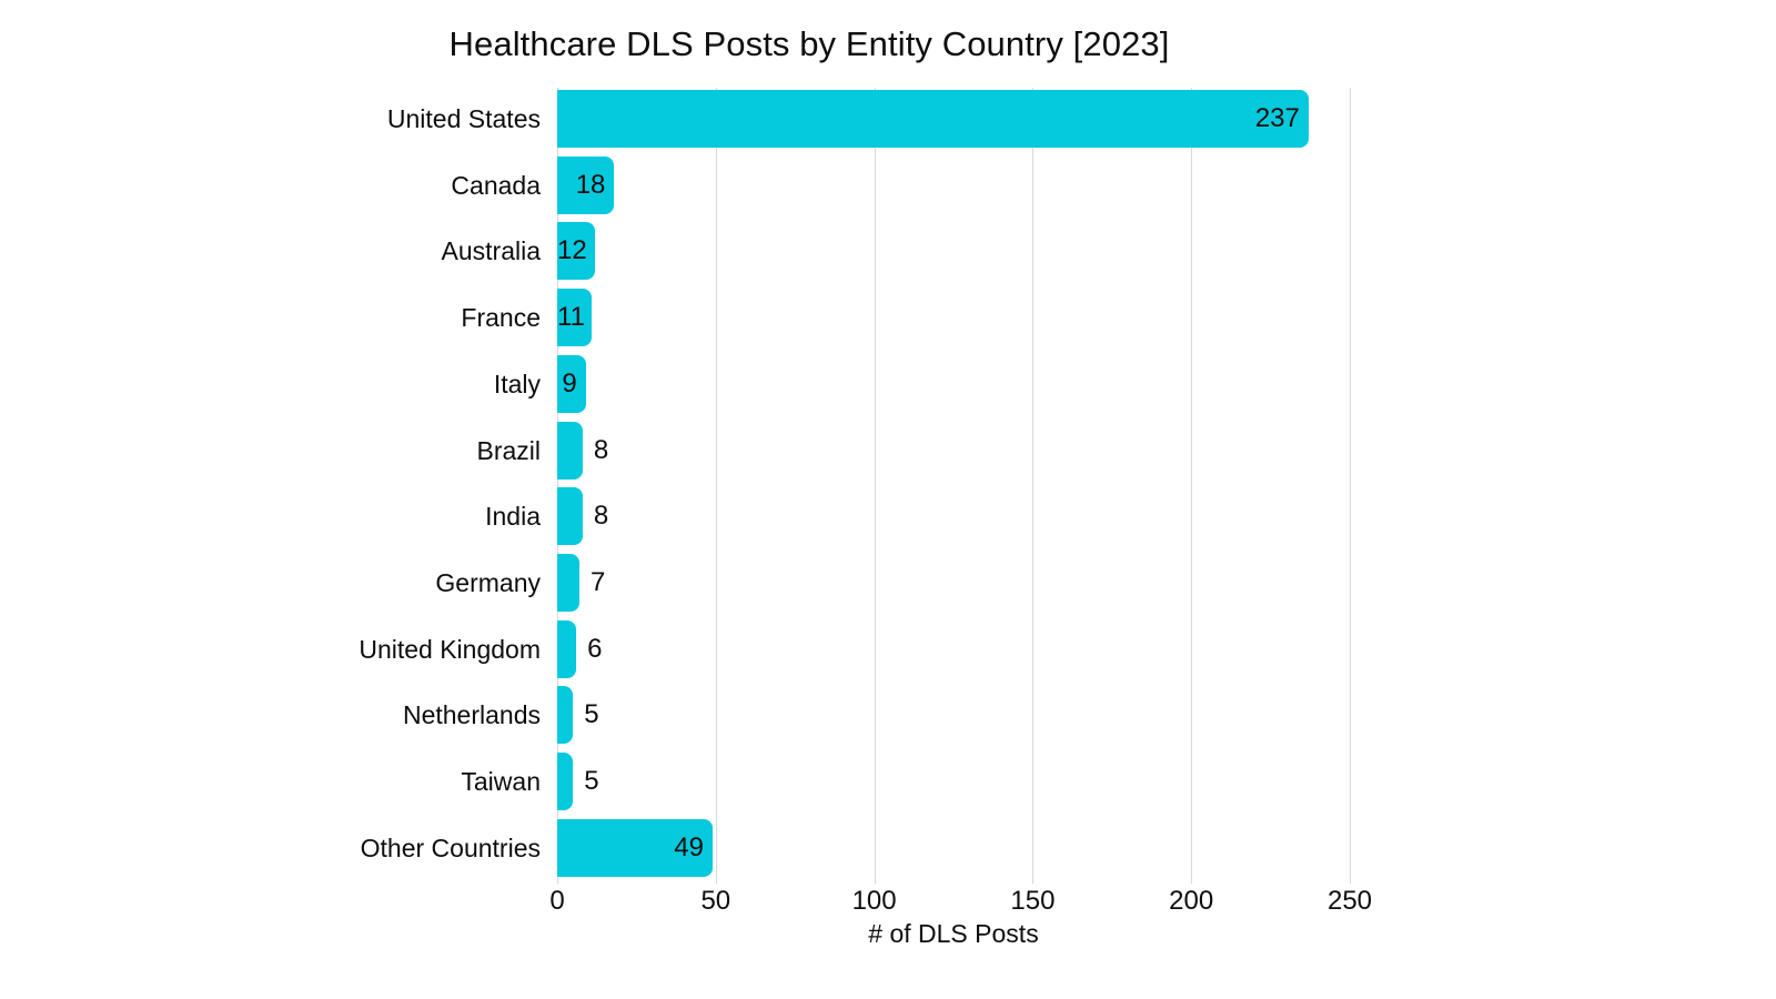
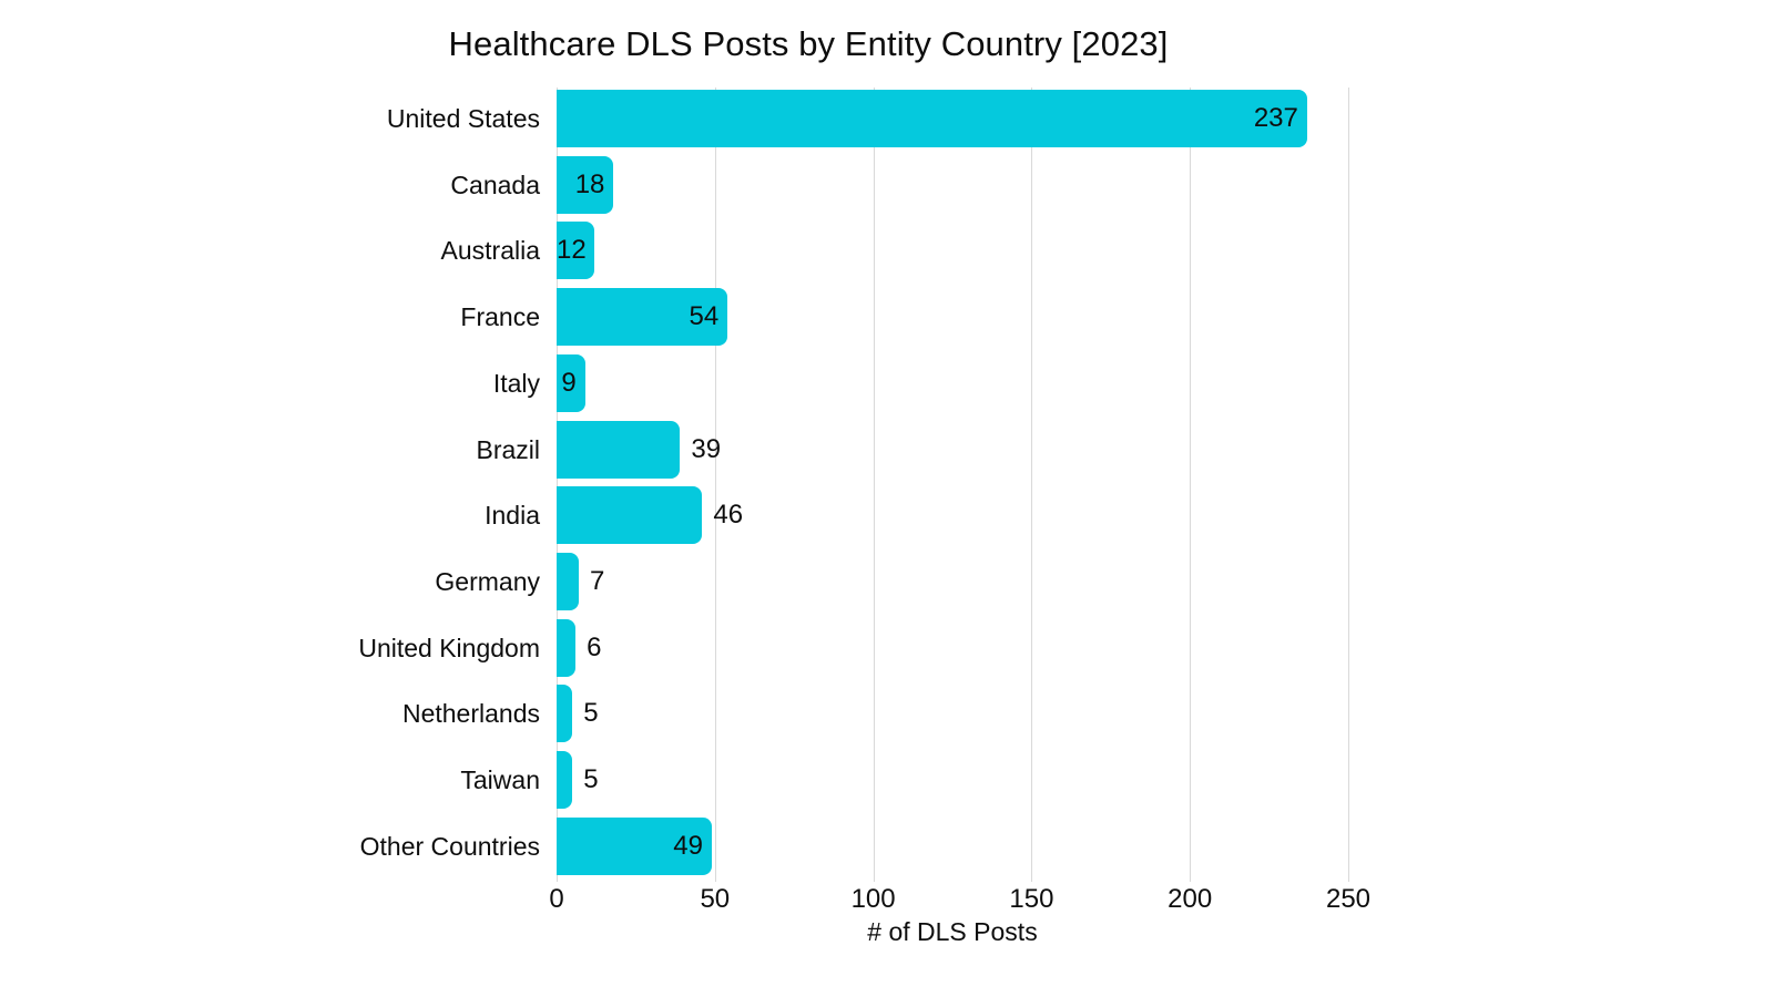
France: 11 -> 54
Brazil: 8 -> 39
India: 8 -> 46
